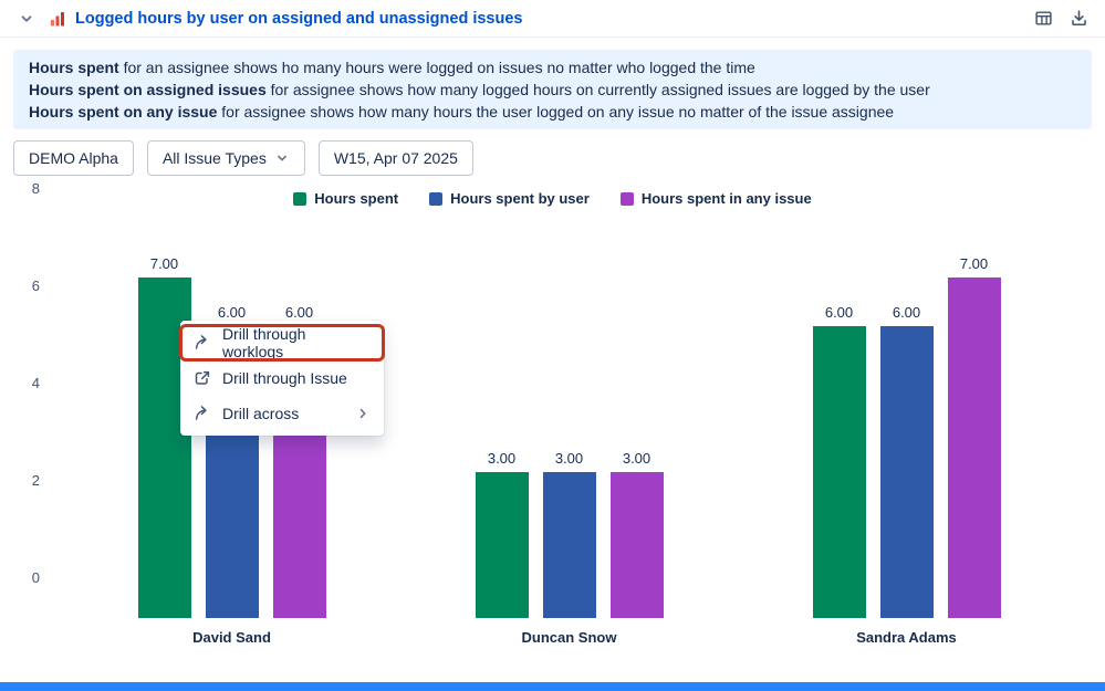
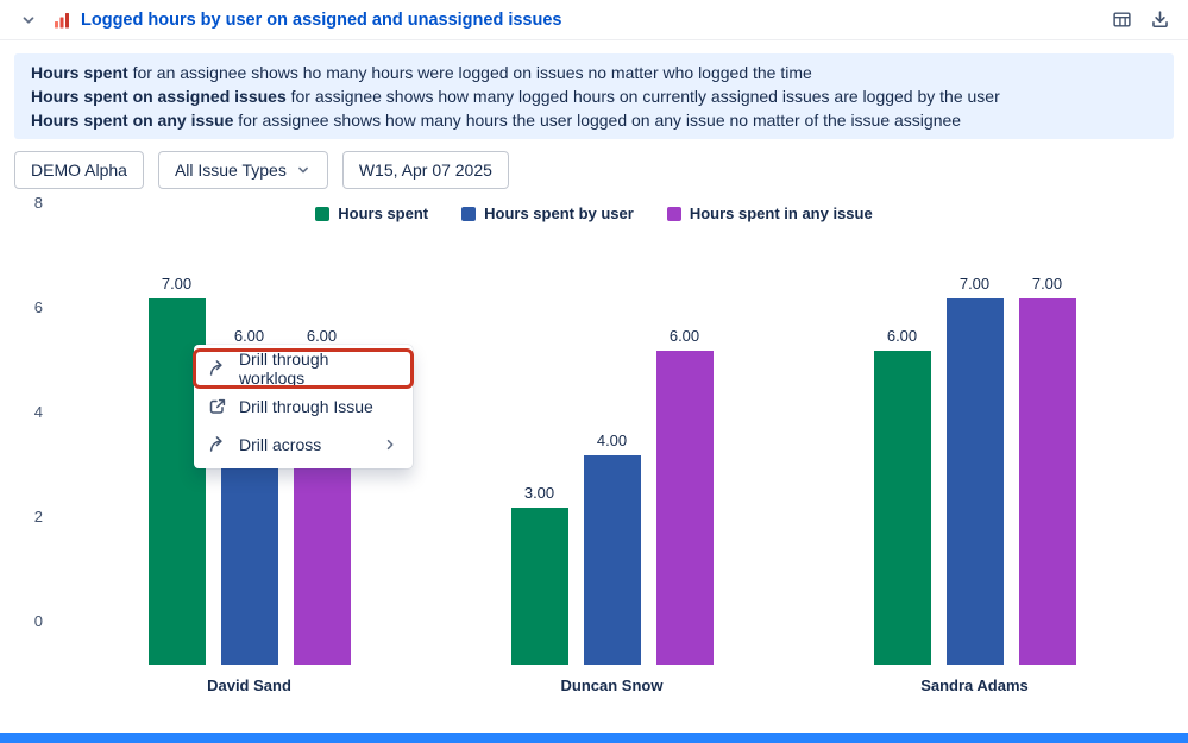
Hours spent by user/Duncan Snow: 3.00 -> 4.00
Hours spent in any issue/Duncan Snow: 3.00 -> 6.00
Hours spent by user/Sandra Adams: 6.00 -> 7.00
